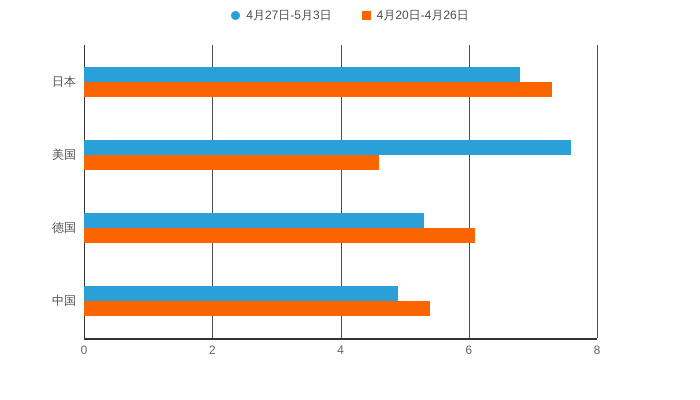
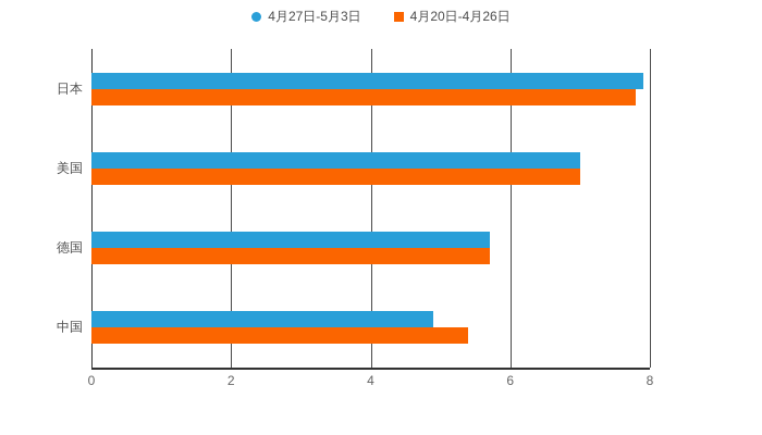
4月27日-5月3日/日本: 6.8 -> 7.9
4月20日-4月26日/日本: 7.3 -> 7.8
4月27日-5月3日/美国: 7.6 -> 7.0
4月20日-4月26日/美国: 4.6 -> 7.0
4月27日-5月3日/德国: 5.3 -> 5.7
4月20日-4月26日/德国: 6.1 -> 5.7
